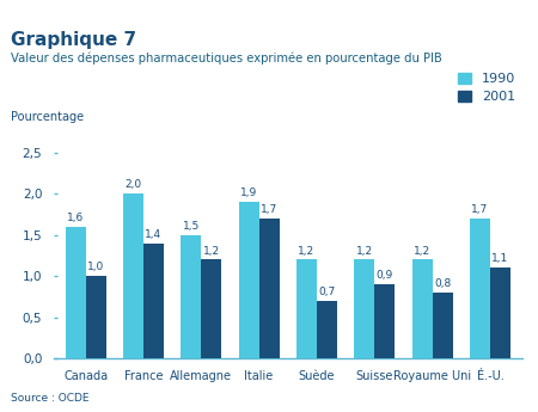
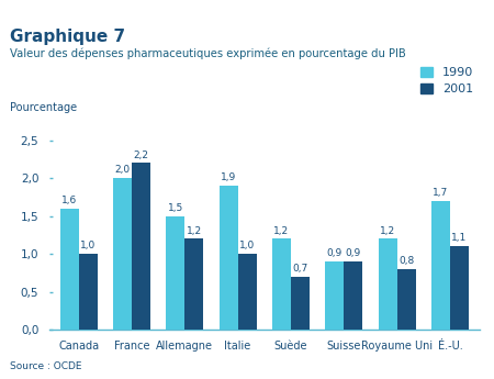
2001/France: 1,4 -> 2,2
2001/Italie: 1,7 -> 1,0
1990/Suisse: 1,2 -> 0,9
